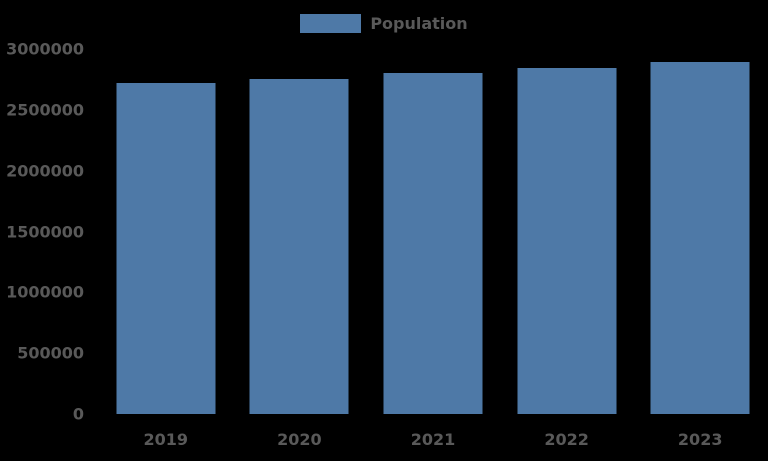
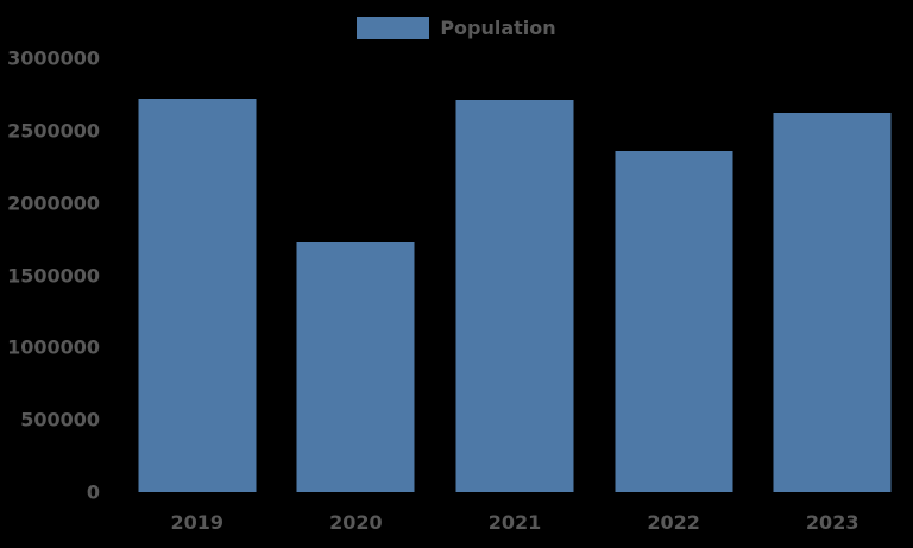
2020: 2750000 -> 1730000
2021: 2800000 -> 2710000
2022: 2840000 -> 2360000
2023: 2890000 -> 2620000
